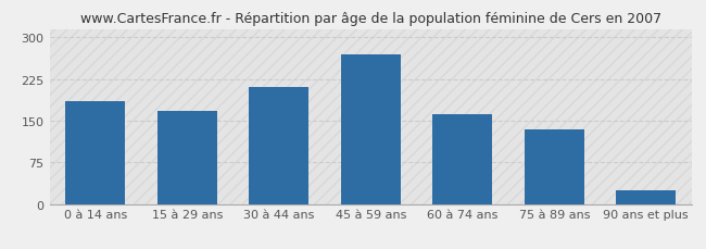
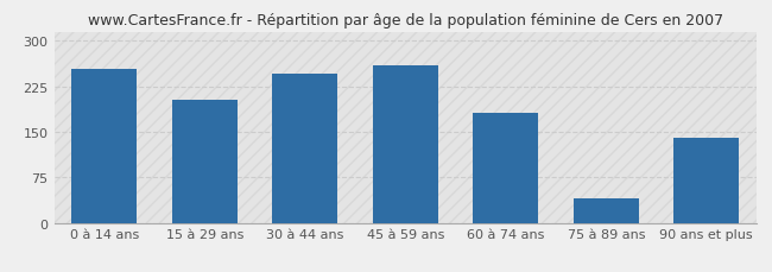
0 à 14 ans: 185 -> 254
15 à 29 ans: 168 -> 202
30 à 44 ans: 210 -> 246
45 à 59 ans: 270 -> 260
60 à 74 ans: 162 -> 182
75 à 89 ans: 135 -> 40
90 ans et plus: 25 -> 140
